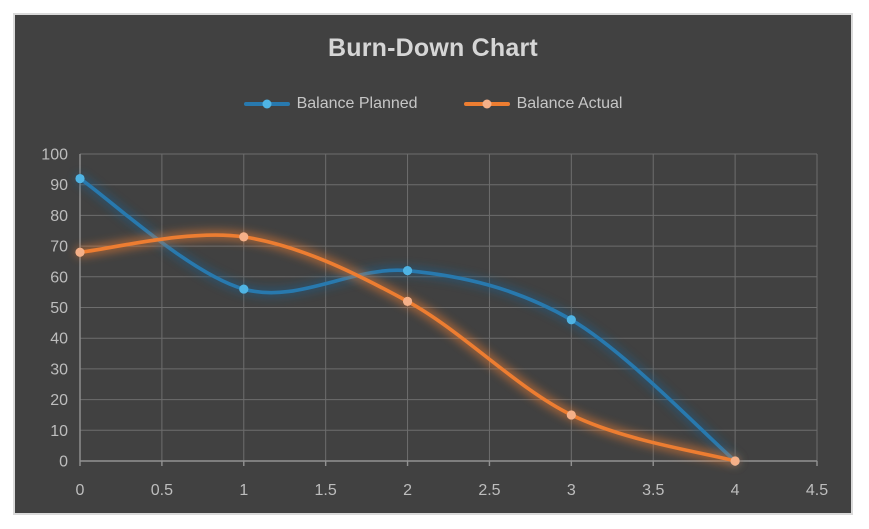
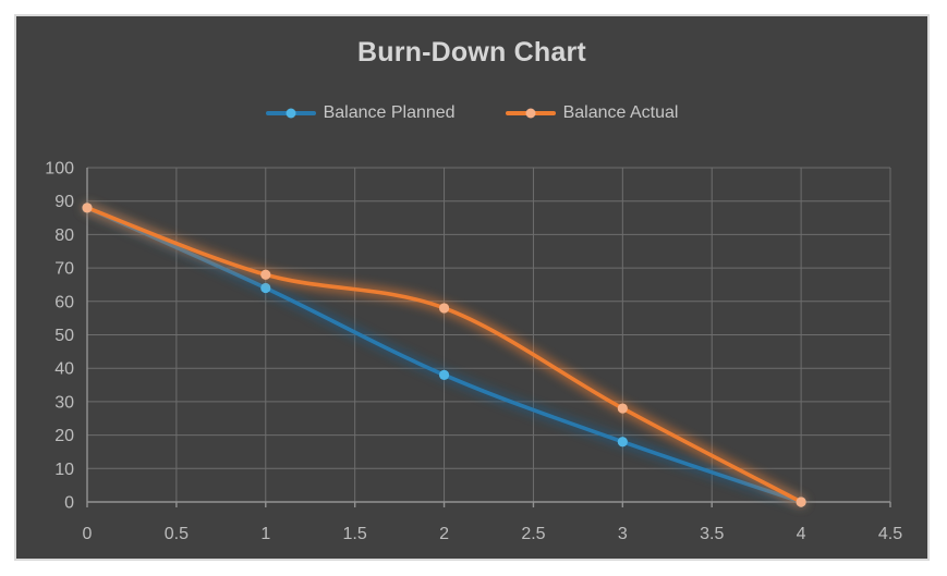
Balance Planned/0: 92 -> 88
Balance Actual/0: 68 -> 88
Balance Planned/1: 56 -> 64
Balance Actual/1: 73 -> 68
Balance Planned/2: 62 -> 38
Balance Actual/2: 52 -> 58
Balance Planned/3: 46 -> 18
Balance Actual/3: 15 -> 28
